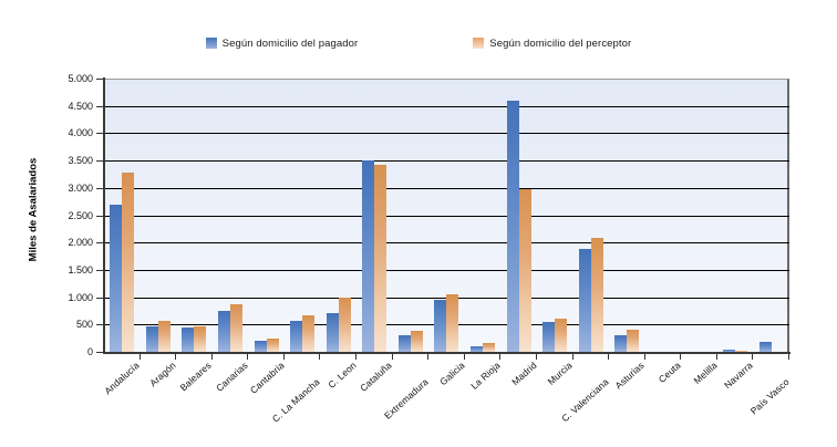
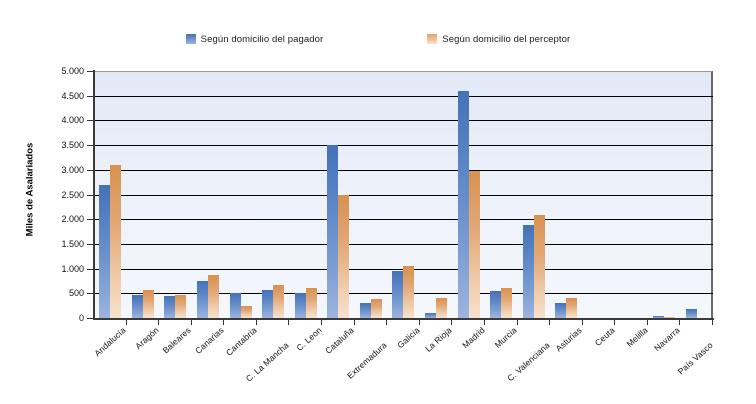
Según domicilio del perceptor/Andalucía: 3300 -> 3100
Según domicilio del pagador/Cantabria: 200 -> 500
Según domicilio del pagador/C. Leon: 700 -> 500
Según domicilio del perceptor/C. Leon: 1000 -> 600
Según domicilio del perceptor/Cataluña: 3400 -> 2500
Según domicilio del perceptor/La Rioja: 200 -> 400
